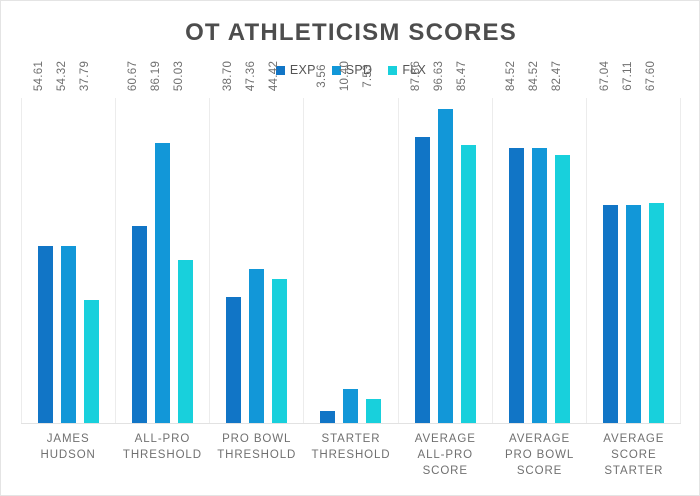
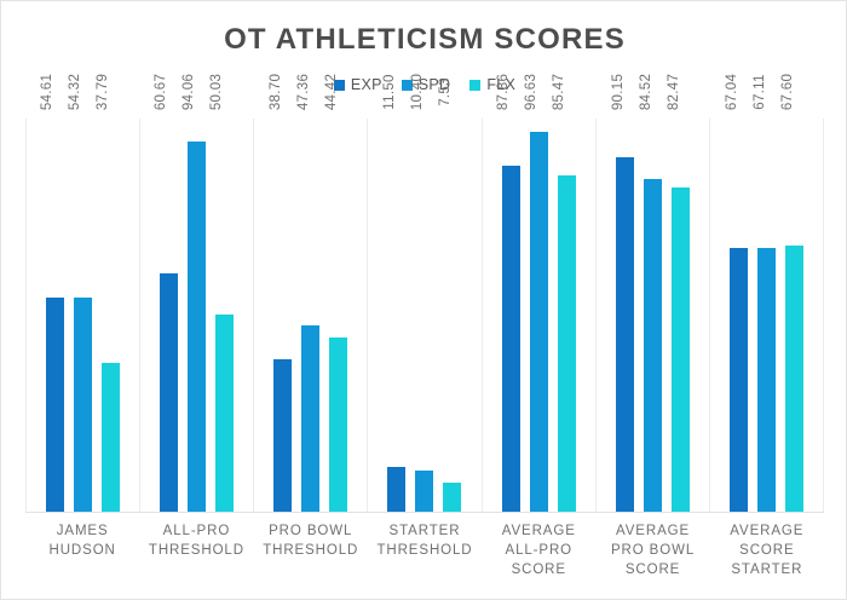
SPD/ALL-PRO THRESHOLD: 86.19 -> 94.06
EXP/STARTER THRESHOLD: 3.56 -> 11.50
EXP/AVERAGE PRO BOWL SCORE: 84.52 -> 90.15
